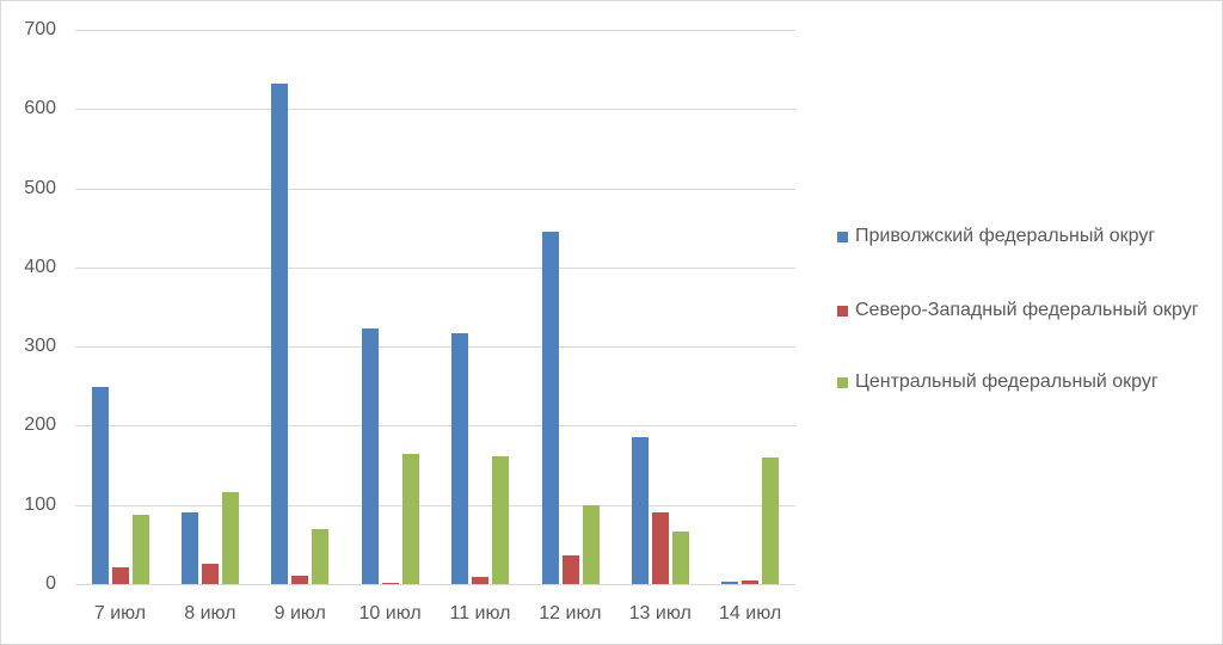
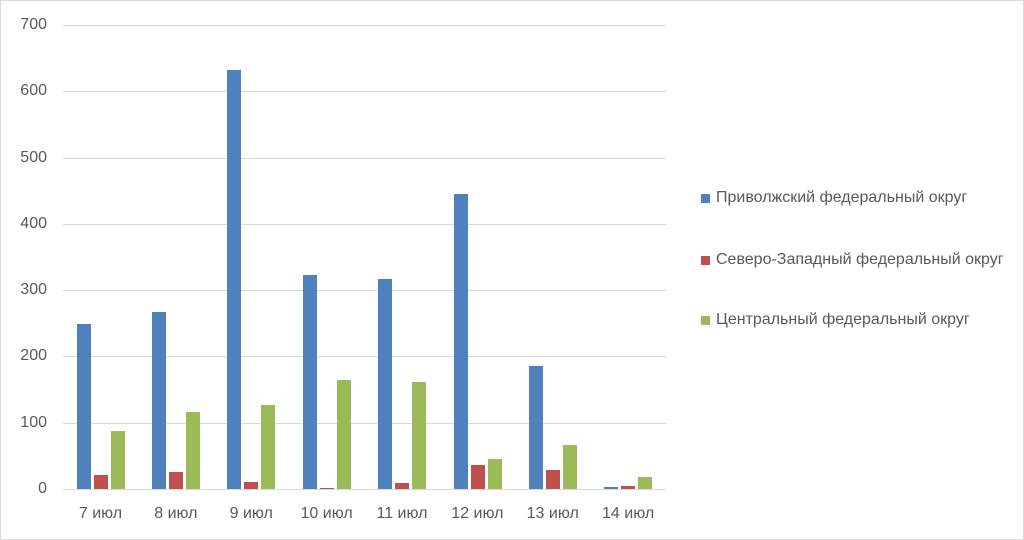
Приволжский федеральный округ/8 июл: 90 -> 270
Центральный федеральный округ/9 июл: 70 -> 130
Центральный федеральный округ/12 июл: 100 -> 40
Северо-Западный федеральный округ/13 июл: 90 -> 30
Центральный федеральный округ/14 июл: 160 -> 20
